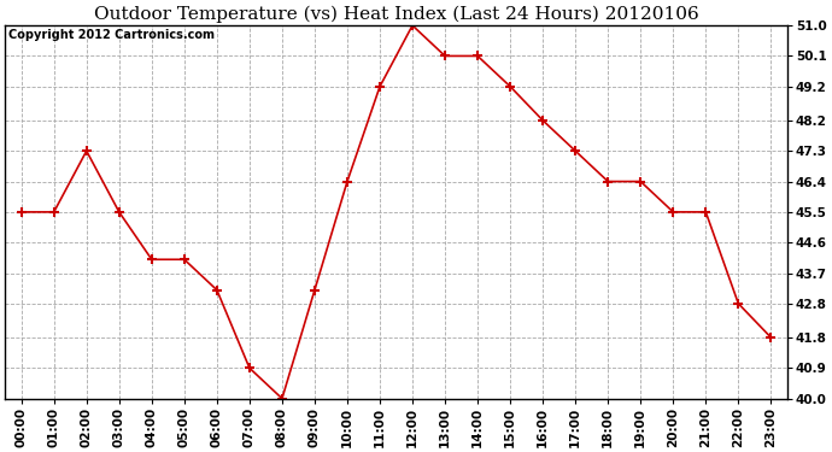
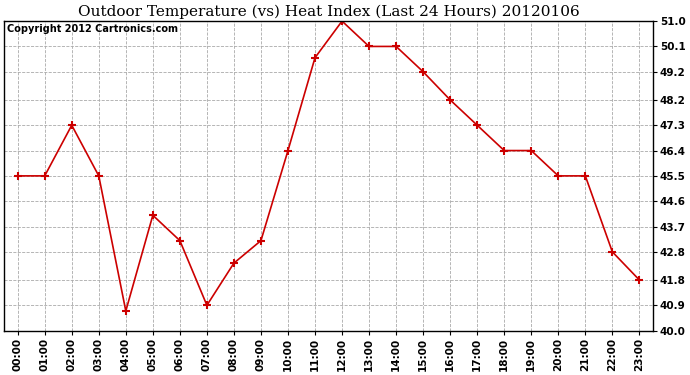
04:00: 44.1 -> 40.7
08:00: 40.0 -> 42.4
11:00: 49.2 -> 49.7
